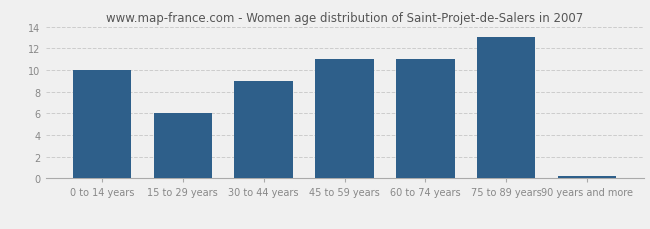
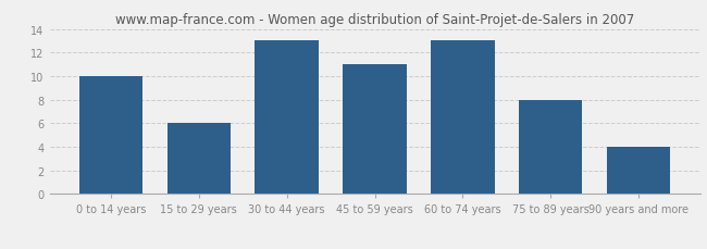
30 to 44 years: 9.0 -> 13.0
60 to 74 years: 11.0 -> 13.0
75 to 89 years: 13.0 -> 8.0
90 years and more: 0.2 -> 4.0
